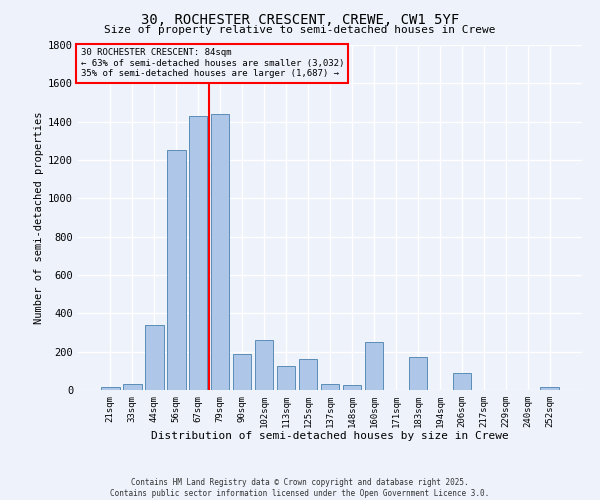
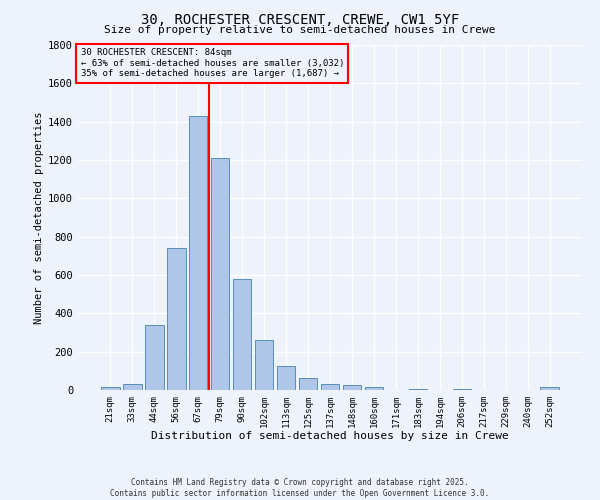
56sqm: 1250 -> 740
79sqm: 1440 -> 1210
90sqm: 190 -> 580
125sqm: 160 -> 60
160sqm: 250 -> 20
183sqm: 170 -> 0
206sqm: 90 -> 0
